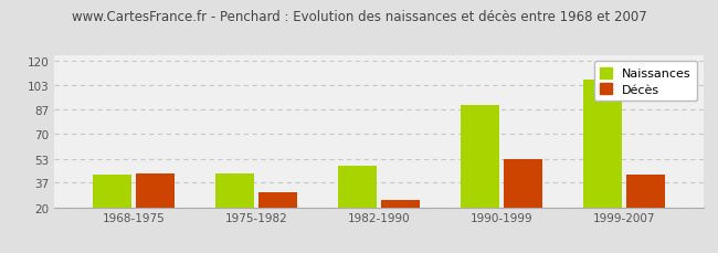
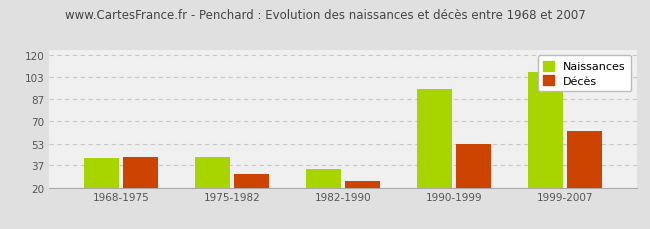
Naissances/1982-1990: 48 -> 34
Naissances/1990-1999: 90 -> 94
Décès/1999-2007: 42 -> 63
